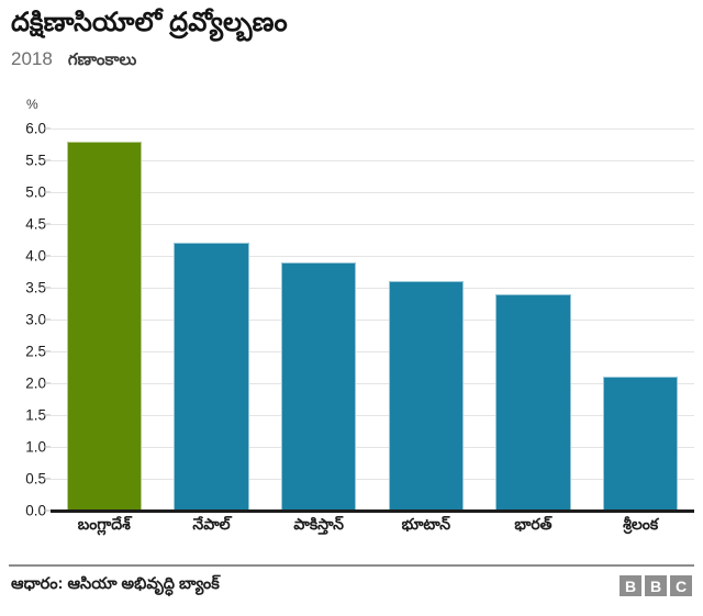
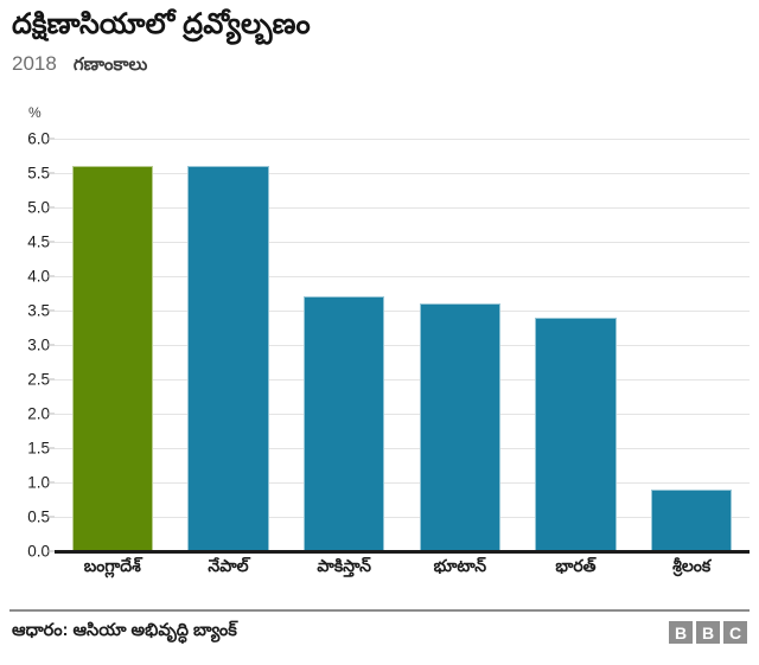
బంగ్లాదేశ్: 5.8 -> 5.6
నేపాల్: 4.2 -> 5.6
పాకిస్తాన్: 3.9 -> 3.7
శ్రీలంక: 2.1 -> 0.9
